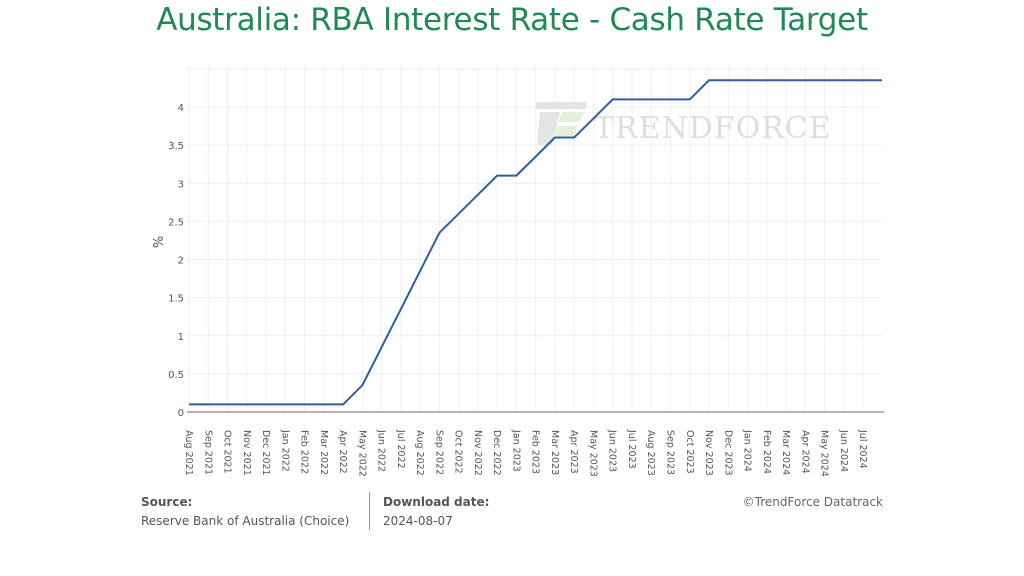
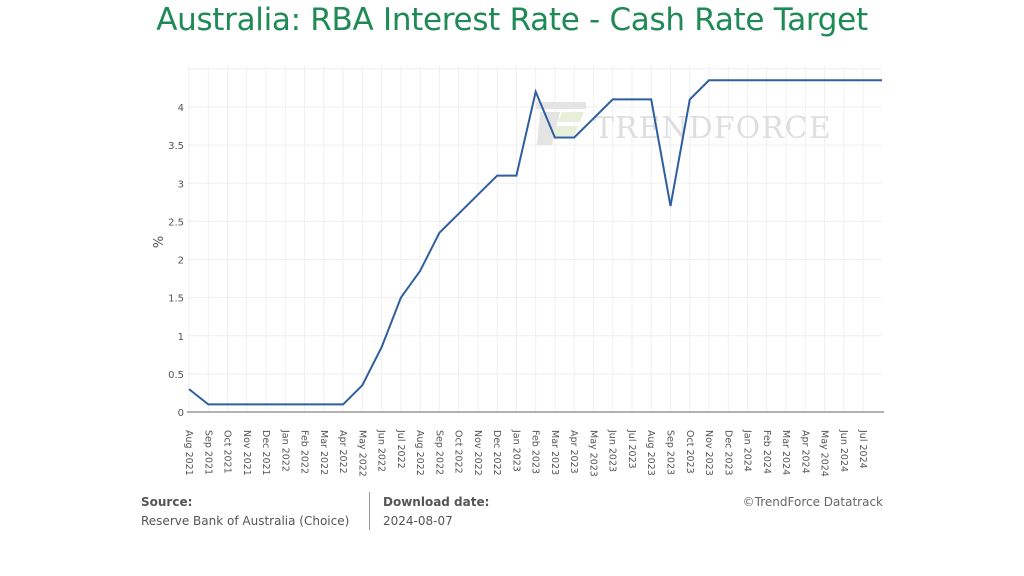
Aug 2021: 0.1 -> 0.3
Jul 2022: 1.4 -> 1.5
Feb 2023: 3.4 -> 4.2
Sep 2023: 4.1 -> 2.7
